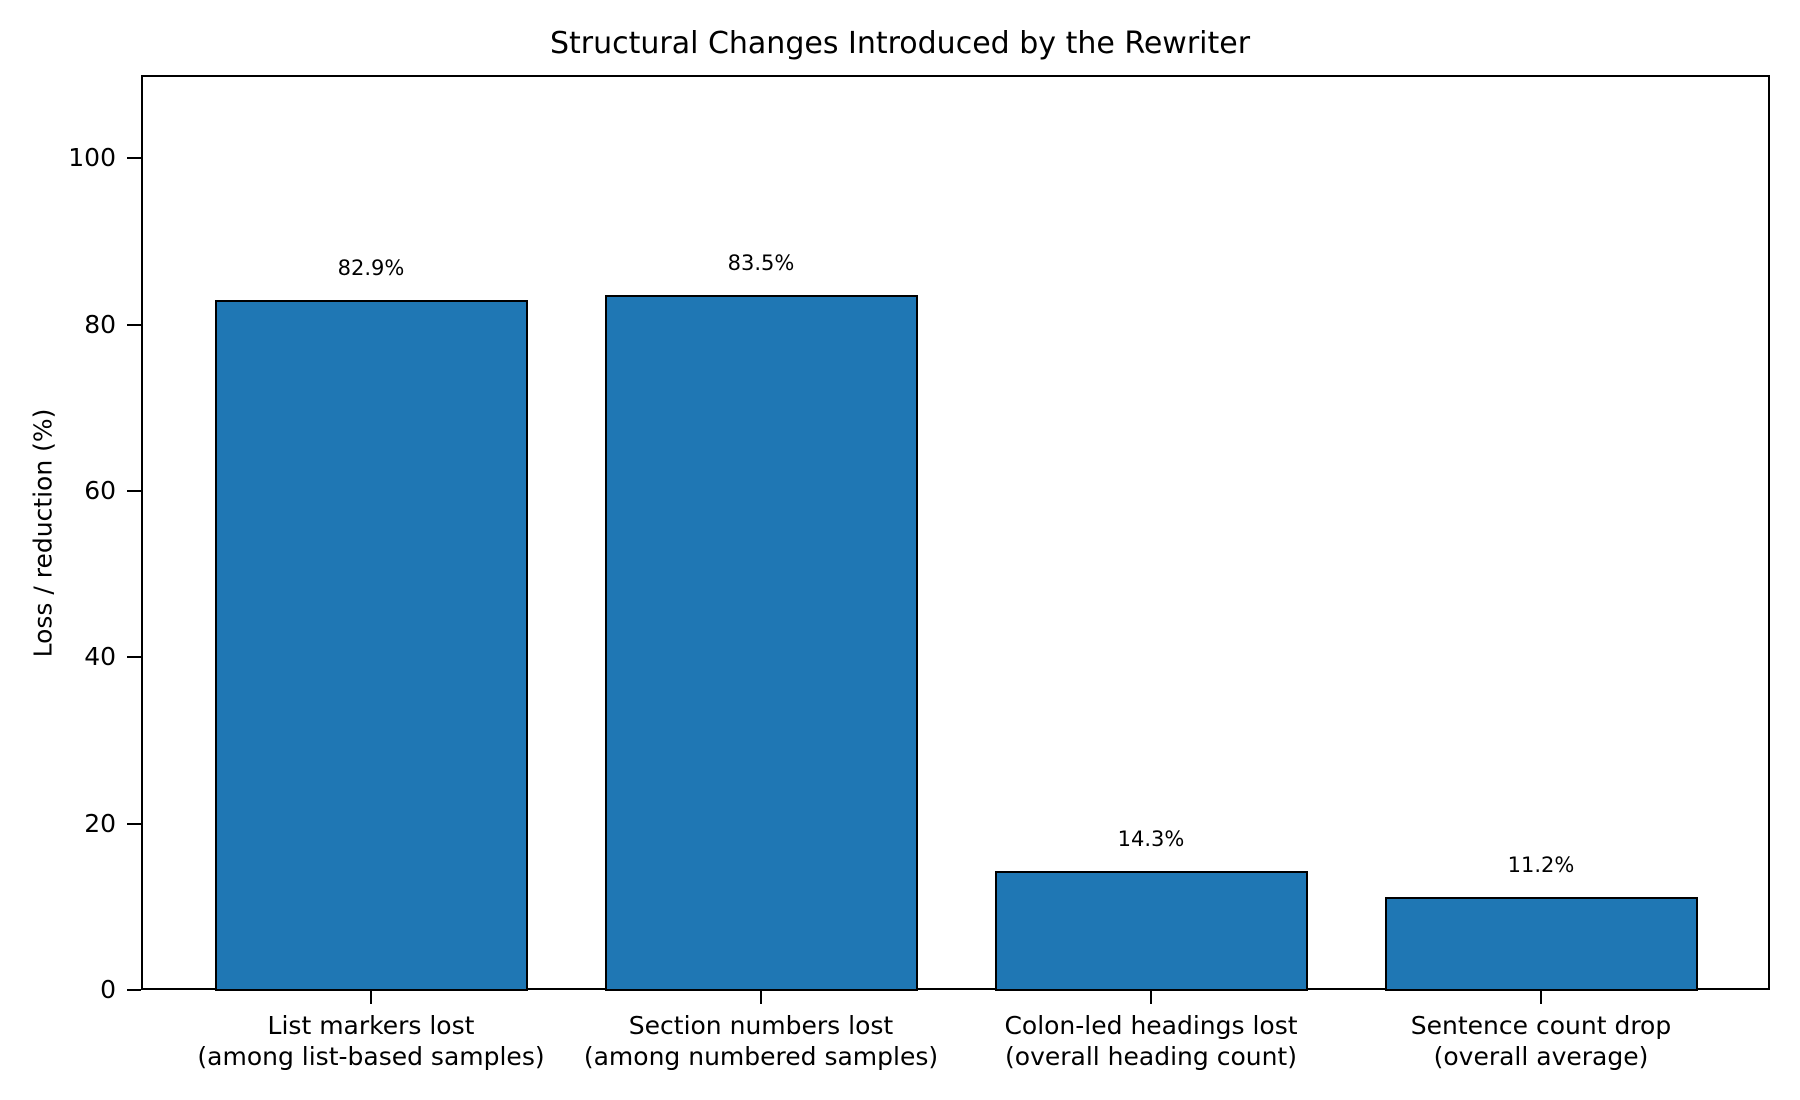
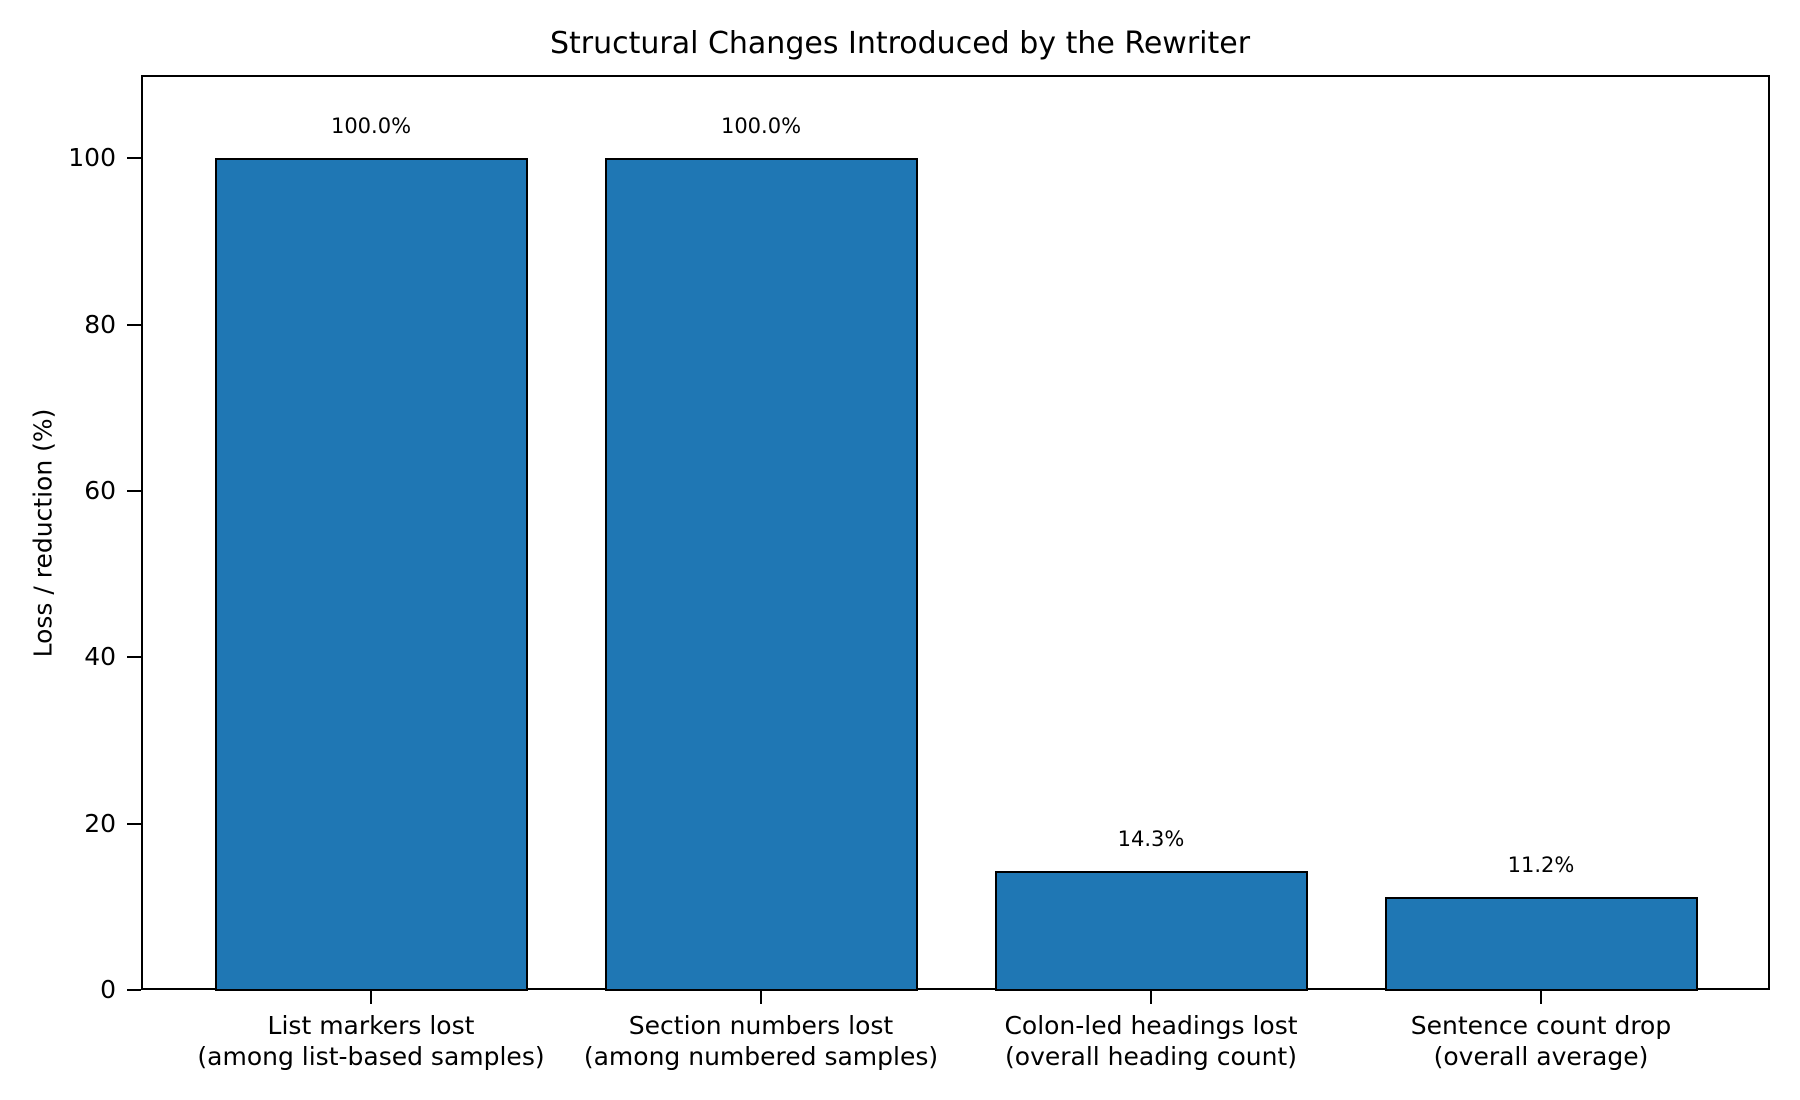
List markers lost (among list-based samples): 82.9% -> 100.0%
Section numbers lost (among numbered samples): 83.5% -> 100.0%
